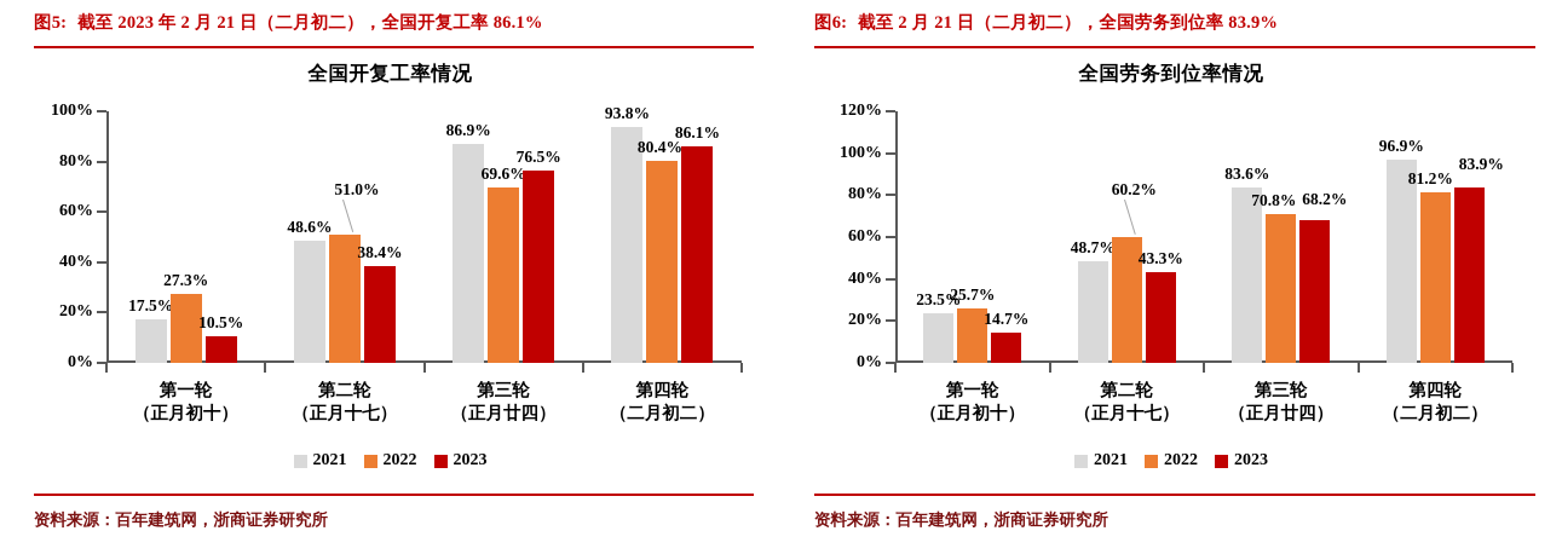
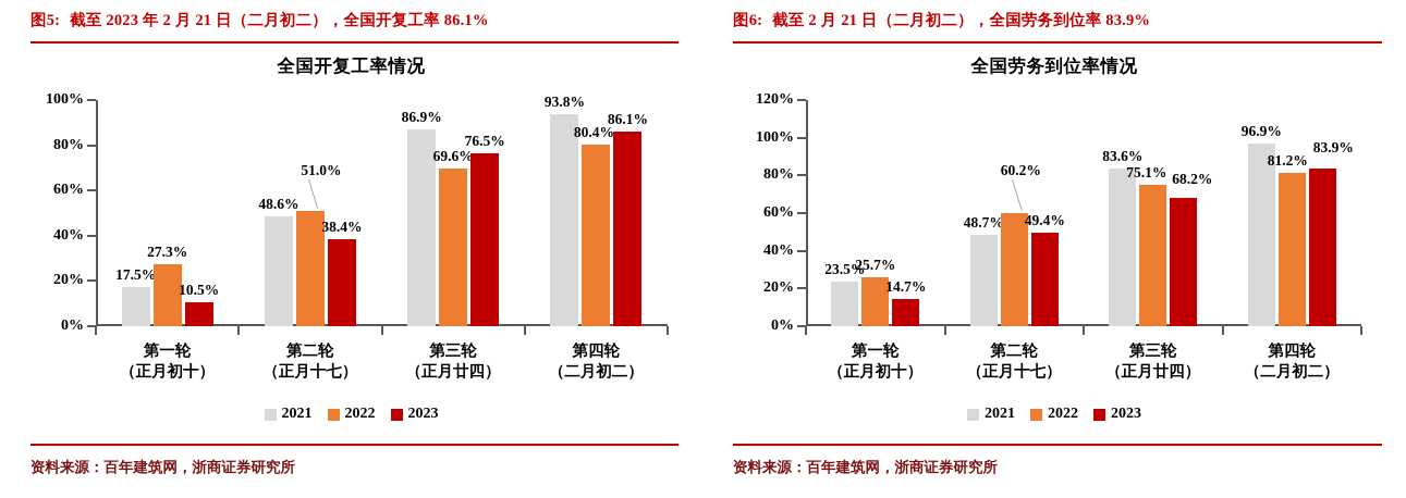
全国劳务到位率情况/2023/第二轮 （正月十七）: 43.3% -> 49.4%
全国劳务到位率情况/2022/第三轮 （正月廿四）: 70.8% -> 75.1%
